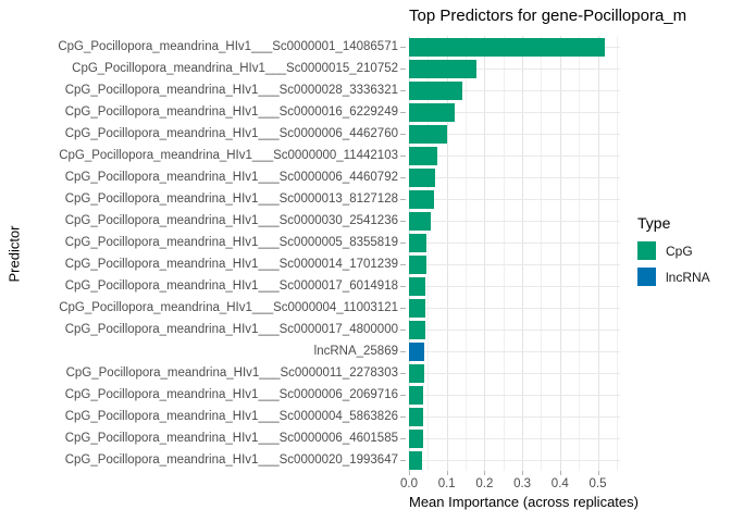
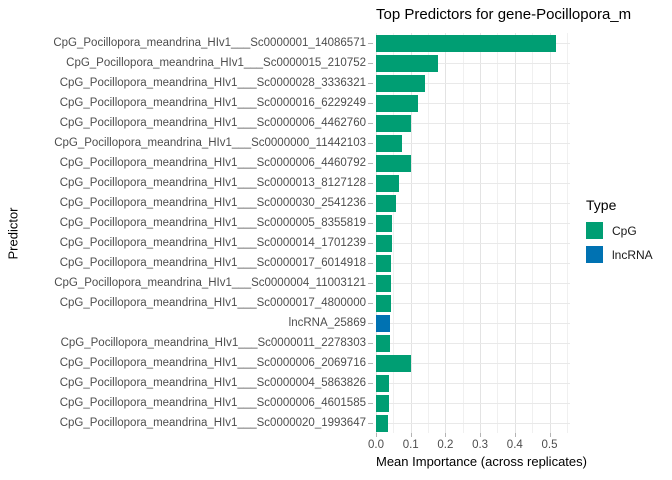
CpG_Pocillopora_meandrina_HIv1___Sc0000006_4460792: 0.07 -> 0.10
CpG_Pocillopora_meandrina_HIv1___Sc0000006_2069716: 0.04 -> 0.10
